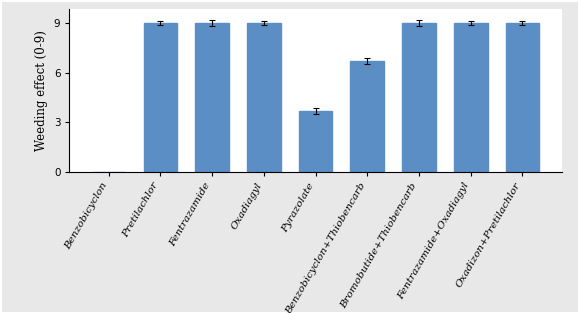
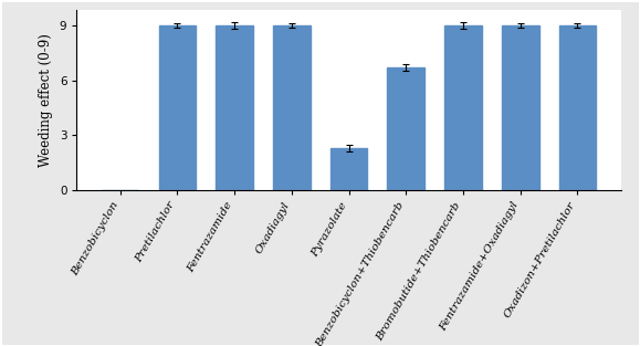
Pyrazolate: 3.7 -> 2.3
